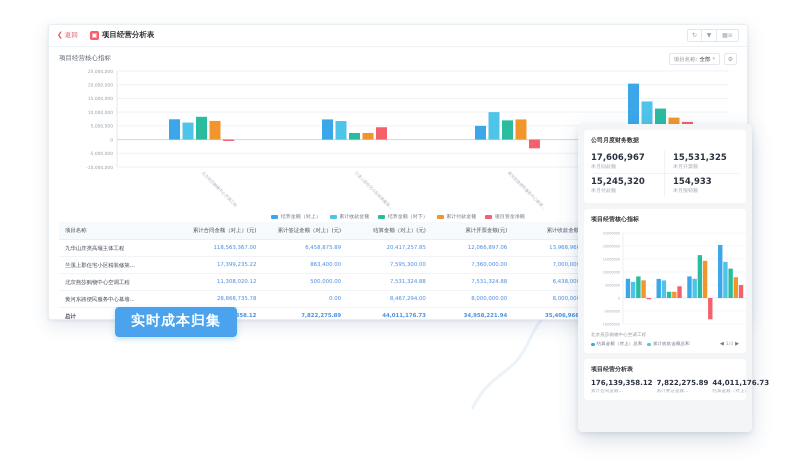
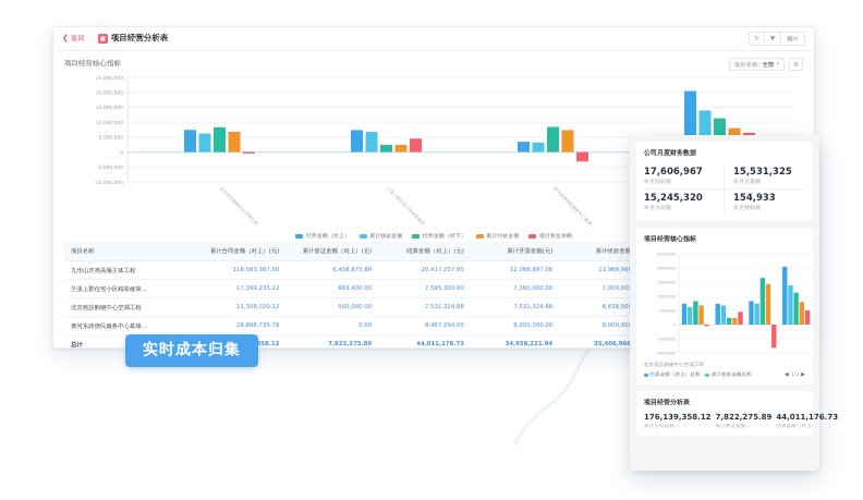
结算金额（对上）/黄河东路便民服务中心幕墙...: 5000000 -> 3000000
累计收款金额/黄河东路便民服务中心幕墙...: 10000000 -> 3000000
结算金额（对下）/黄河东路便民服务中心幕墙...: 7000000 -> 8000000
